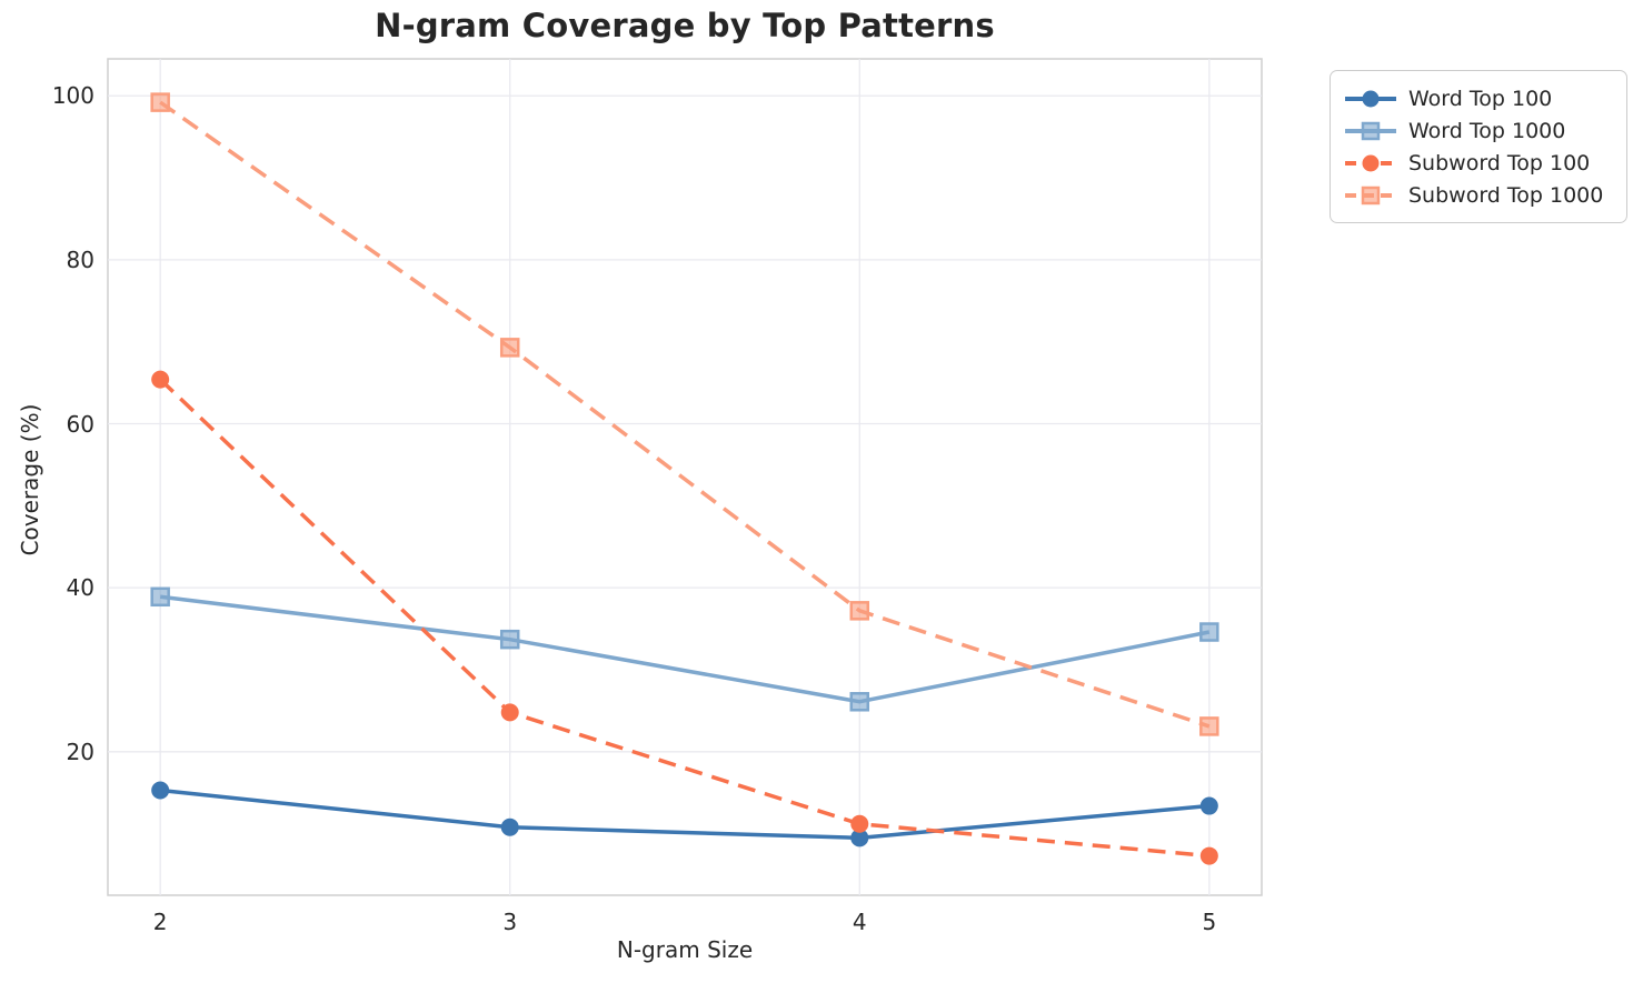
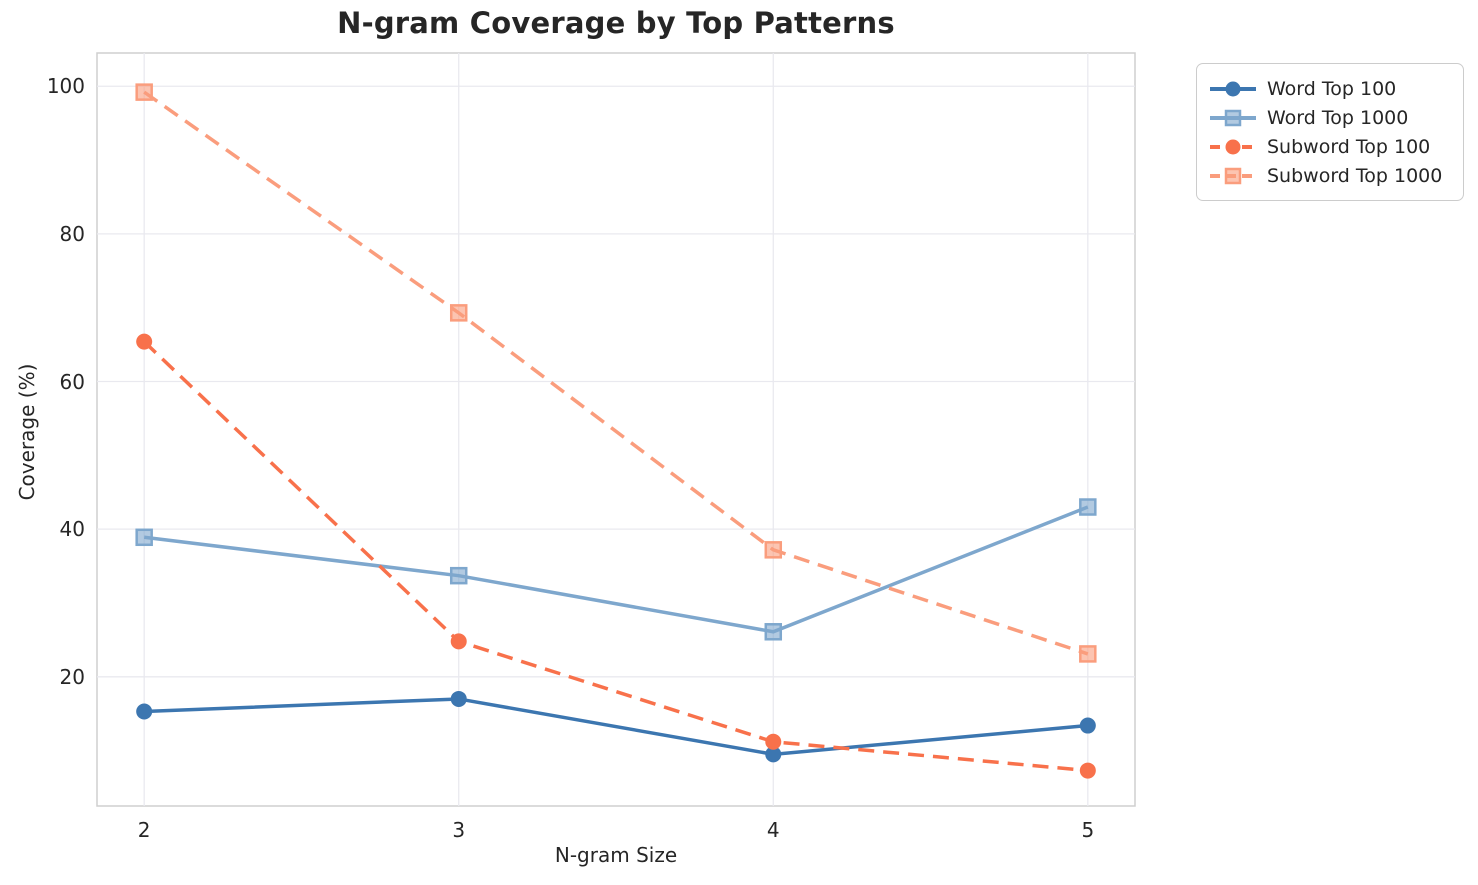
Word Top 100/3: 11 -> 17
Word Top 1000/5: 35 -> 43
